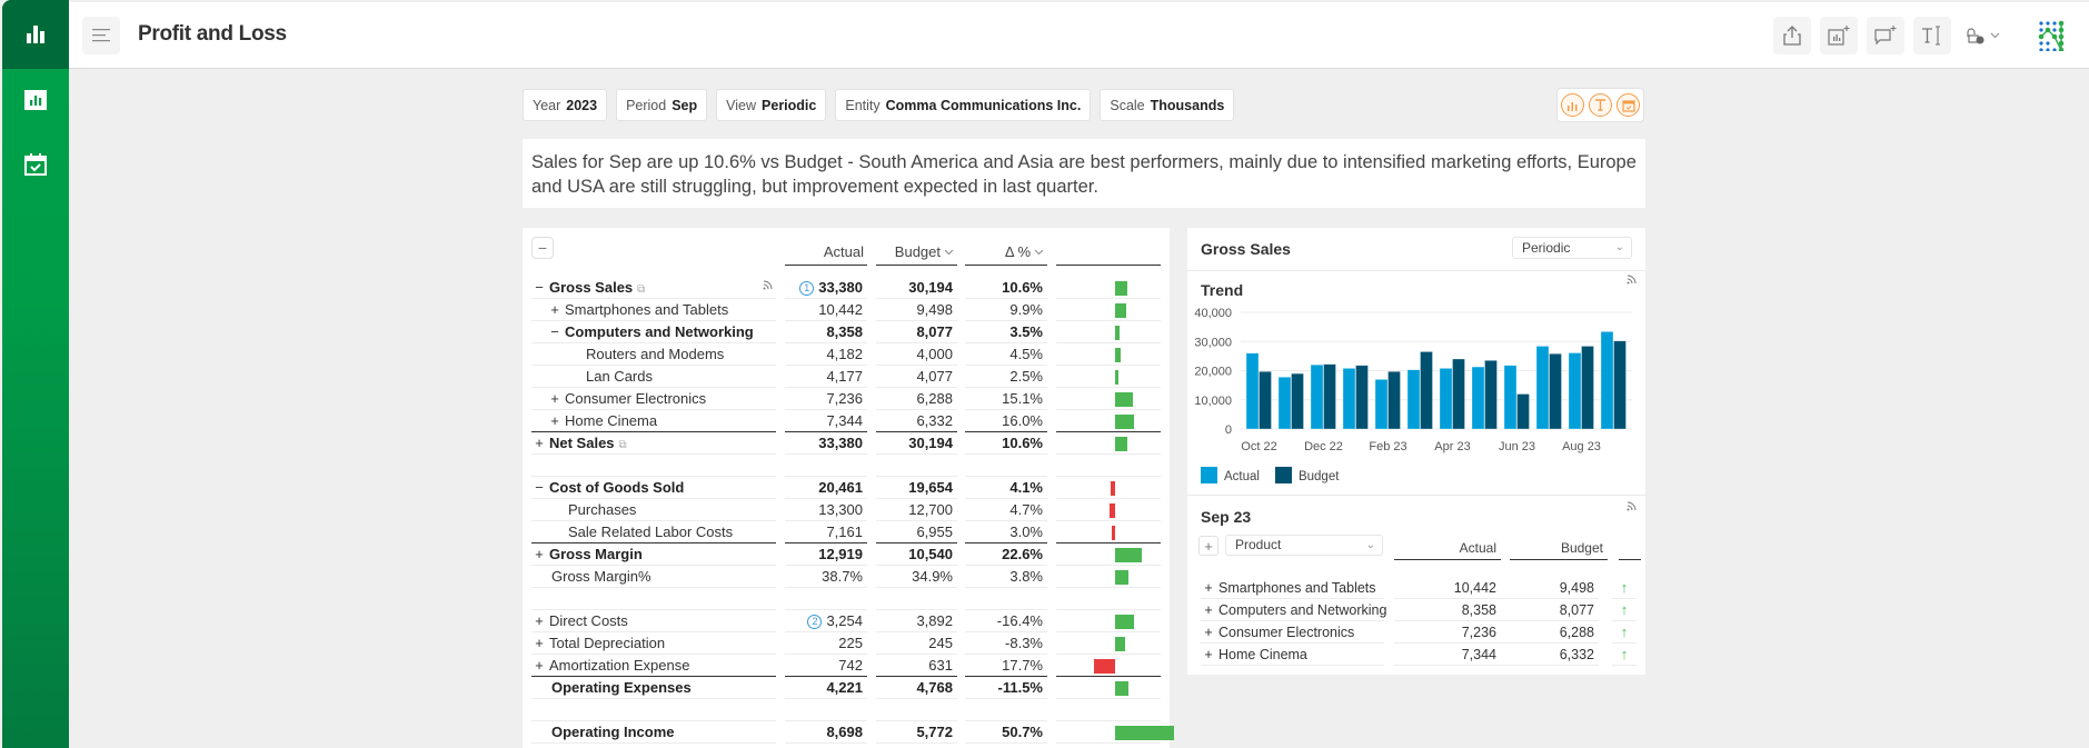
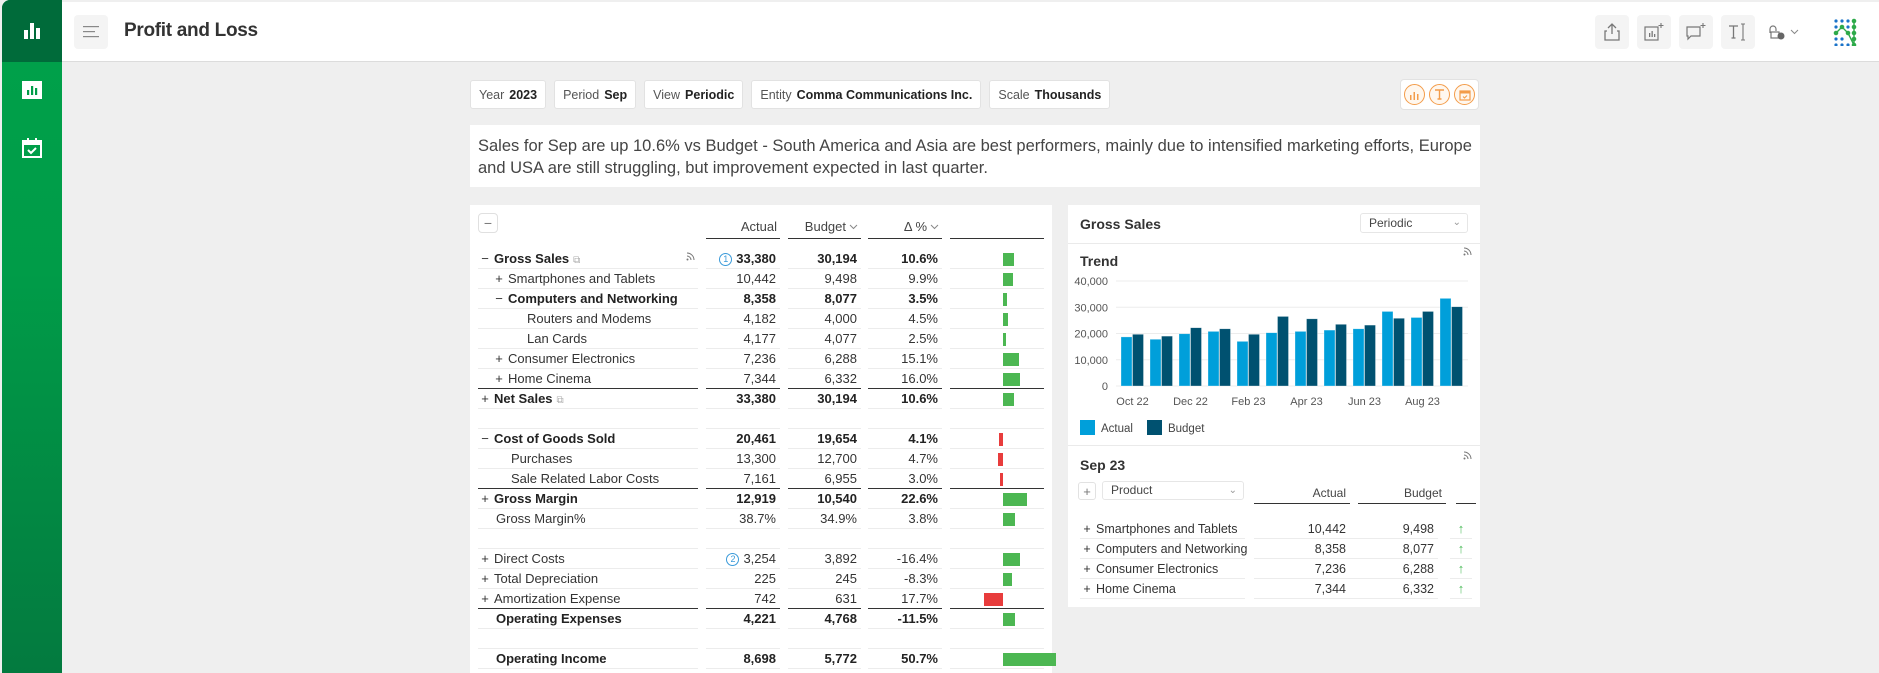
Actual/Oct 22: 26000 -> 19000
Actual/Dec 22: 22000 -> 20000
Budget/Apr 23: 24000 -> 26000
Budget/Jun 23: 12000 -> 23000
